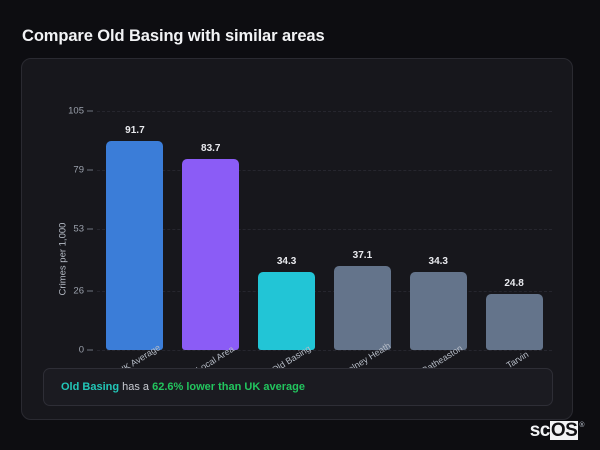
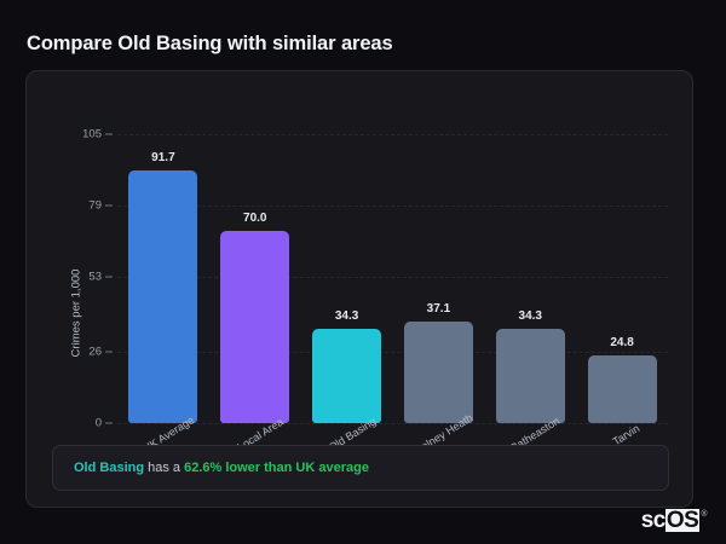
Local Area: 83.7 -> 70.0
